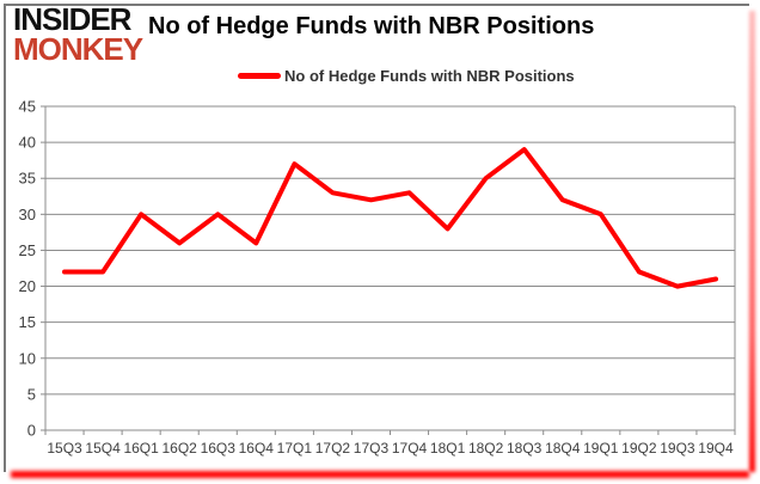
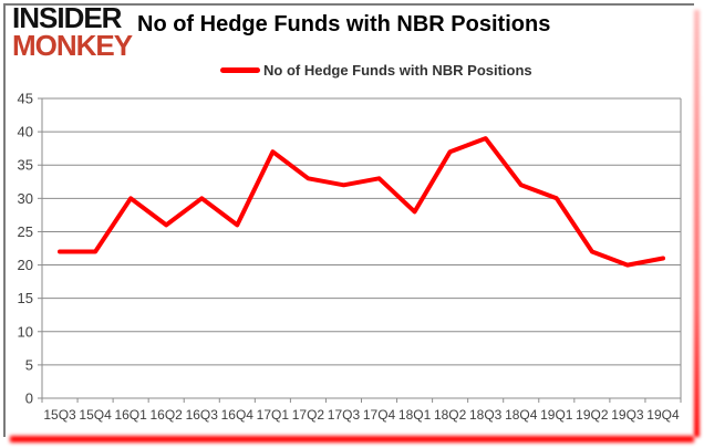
18Q2: 35 -> 37
